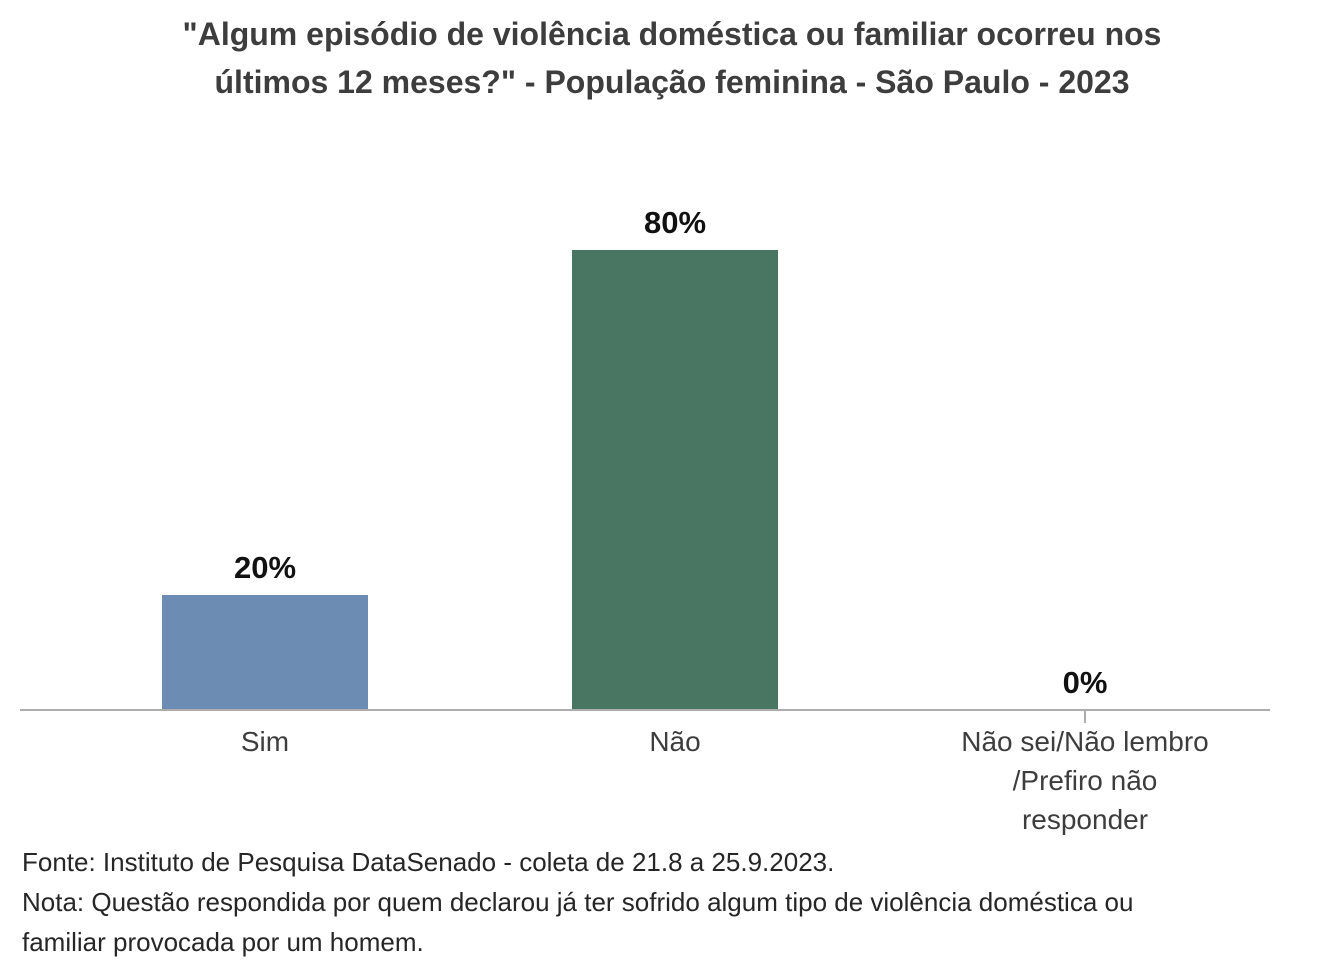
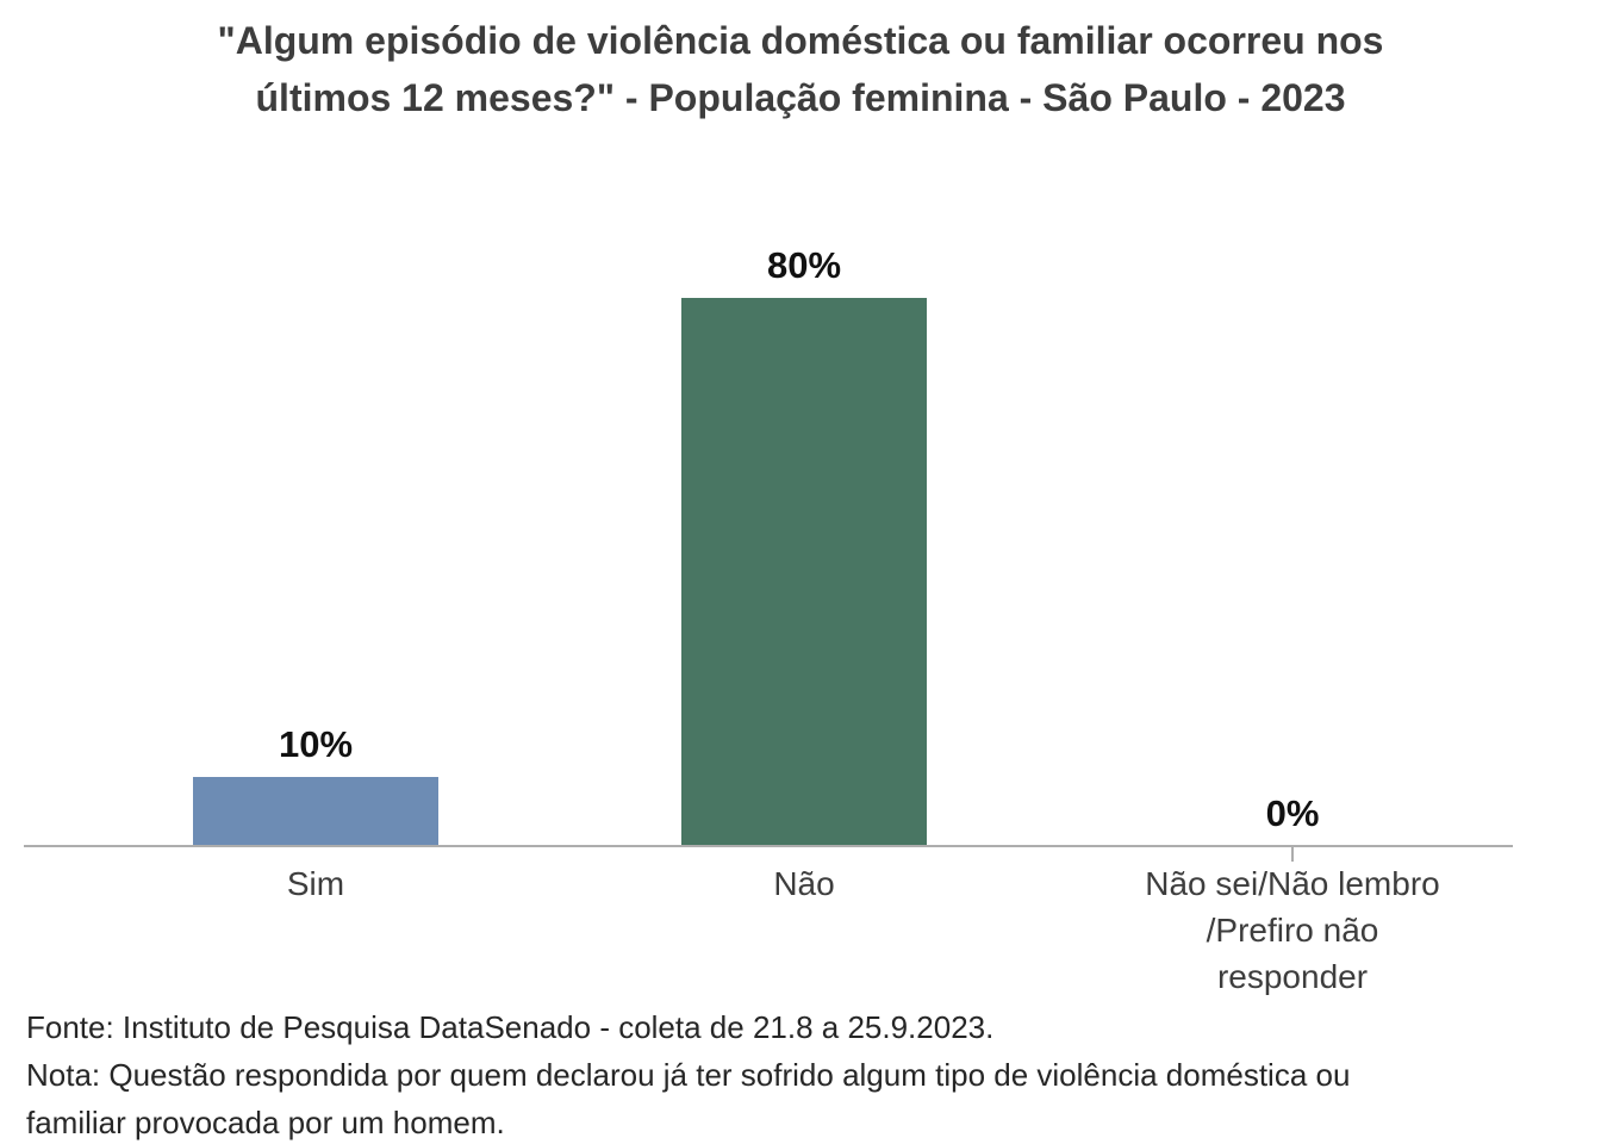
Sim: 20% -> 10%
